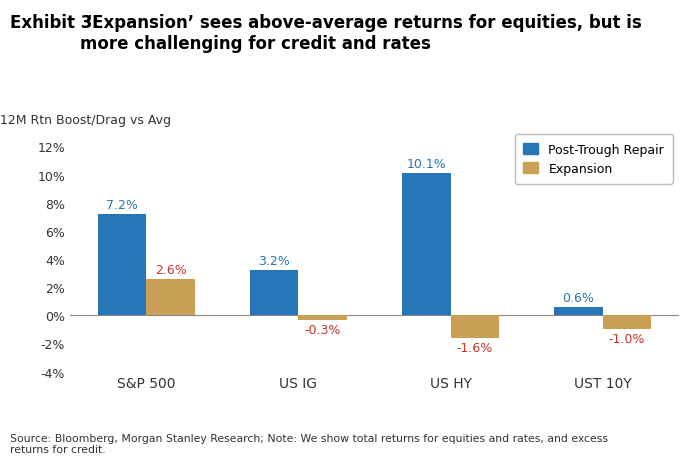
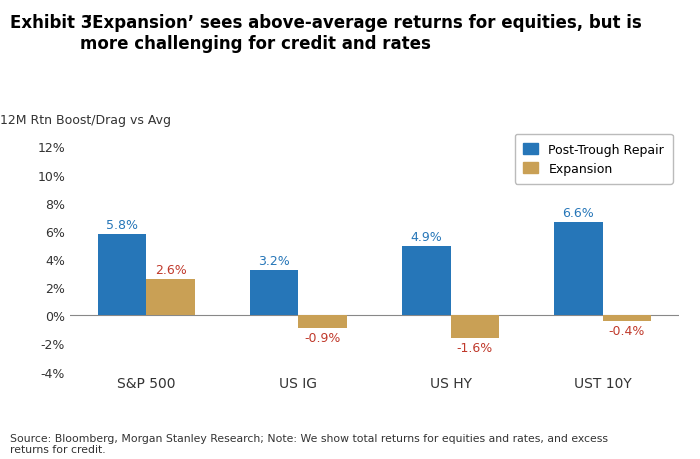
Post-Trough Repair/S&P 500: 7.2% -> 5.8%
Expansion/US IG: -0.3% -> -0.9%
Post-Trough Repair/US HY: 10.1% -> 4.9%
Post-Trough Repair/UST 10Y: 0.6% -> 6.6%
Expansion/UST 10Y: -1.0% -> -0.4%
